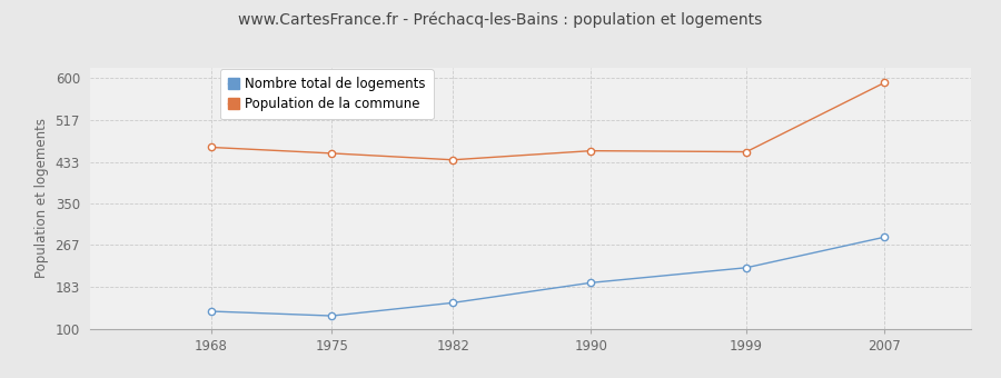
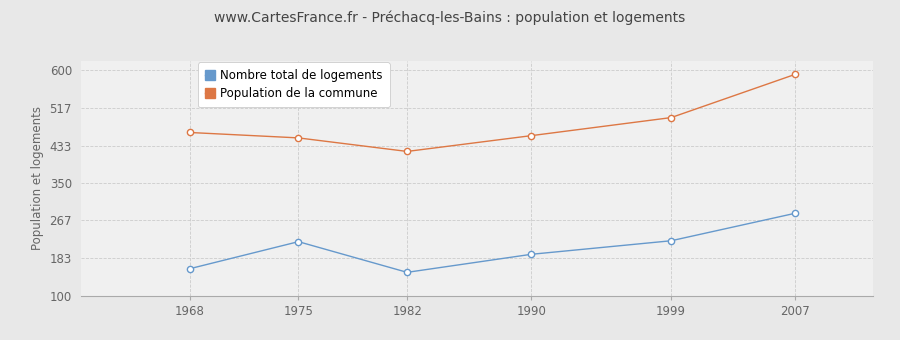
Nombre total de logements/1968: 135 -> 160
Nombre total de logements/1975: 126 -> 220
Population de la commune/1982: 437 -> 420
Population de la commune/1999: 453 -> 495
